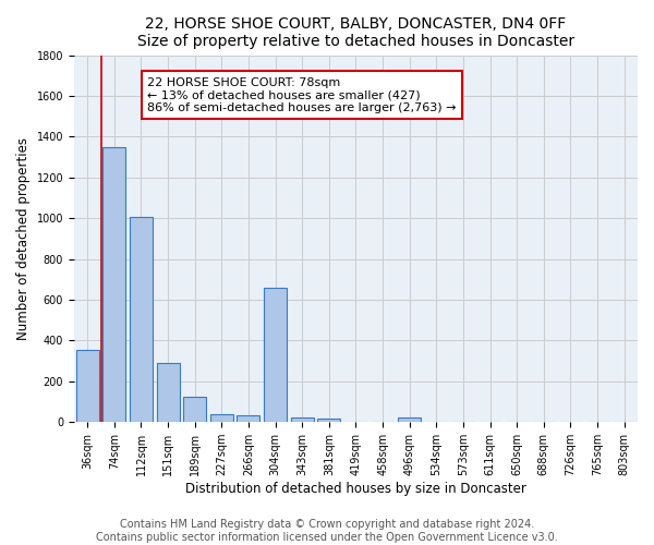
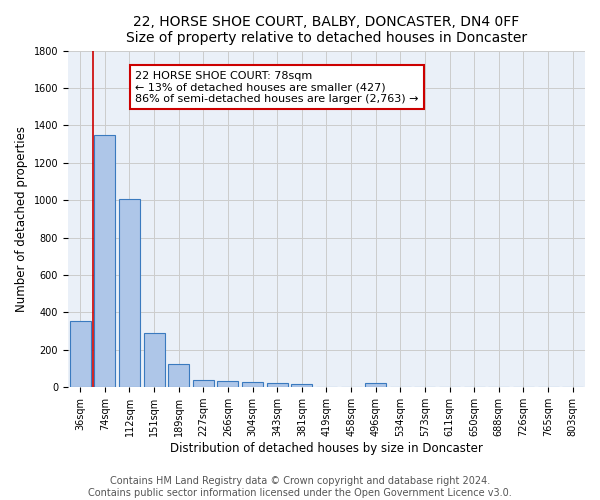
304sqm: 660 -> 30
